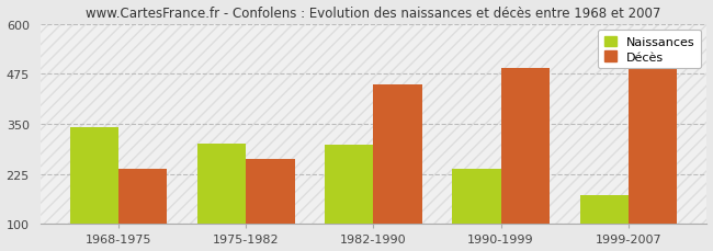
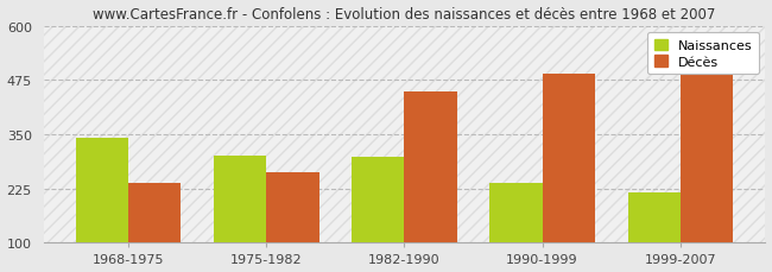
Naissances/1999-2007: 172 -> 215
